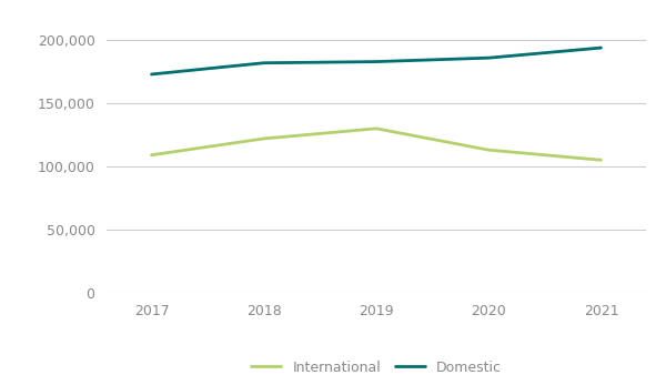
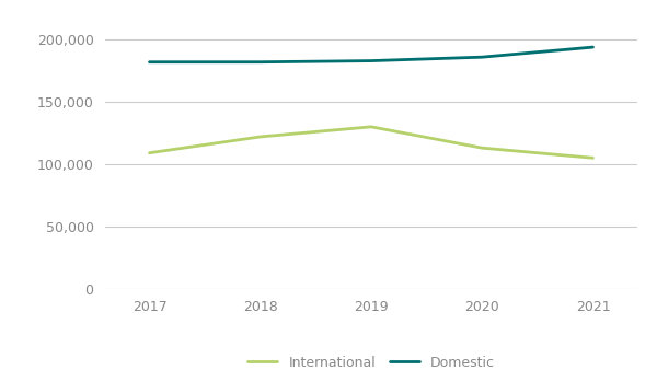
Domestic/2017: 173,000 -> 182,000
